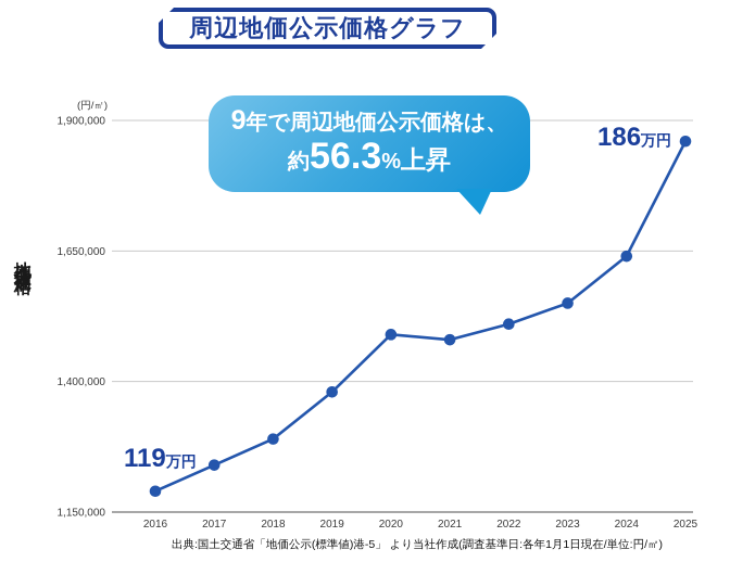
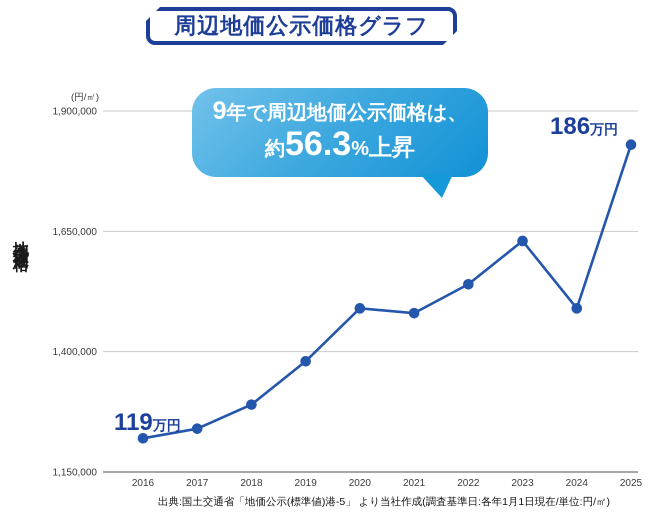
2016: 1190000 -> 1220000
2022: 1510000 -> 1540000
2023: 1550000 -> 1630000
2024: 1640000 -> 1490000
2025: 1860000 -> 1830000
